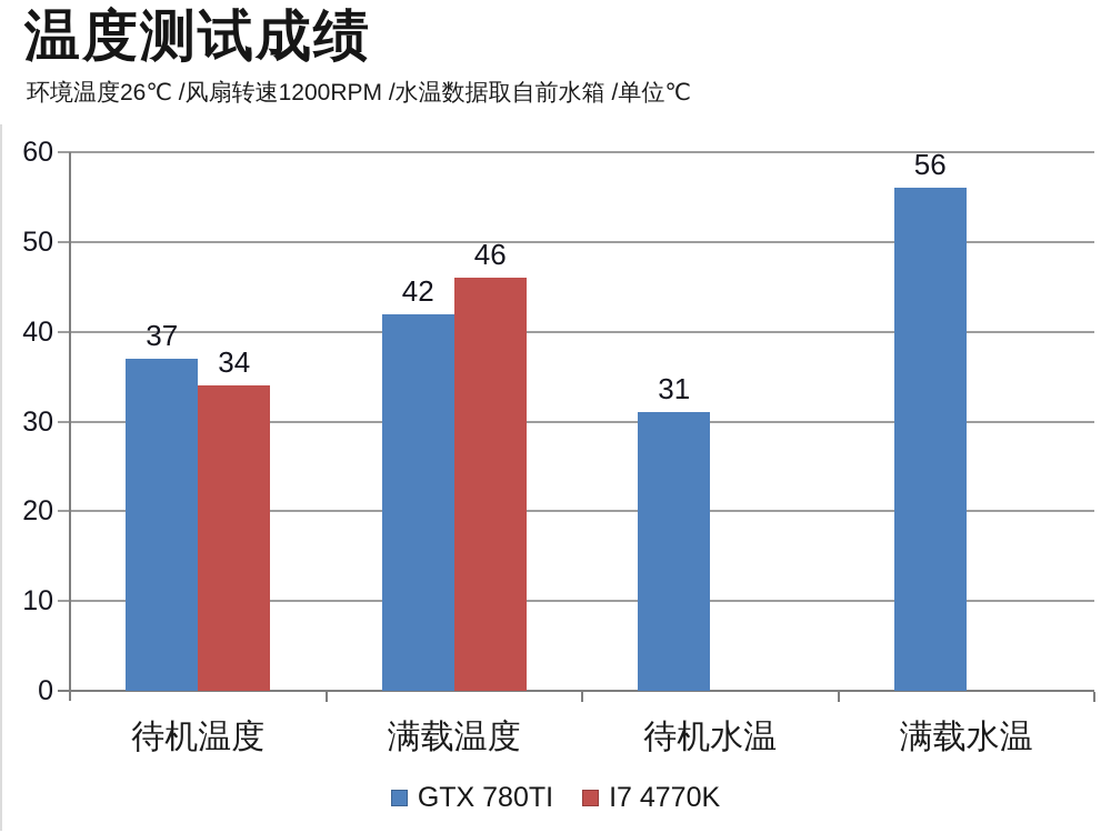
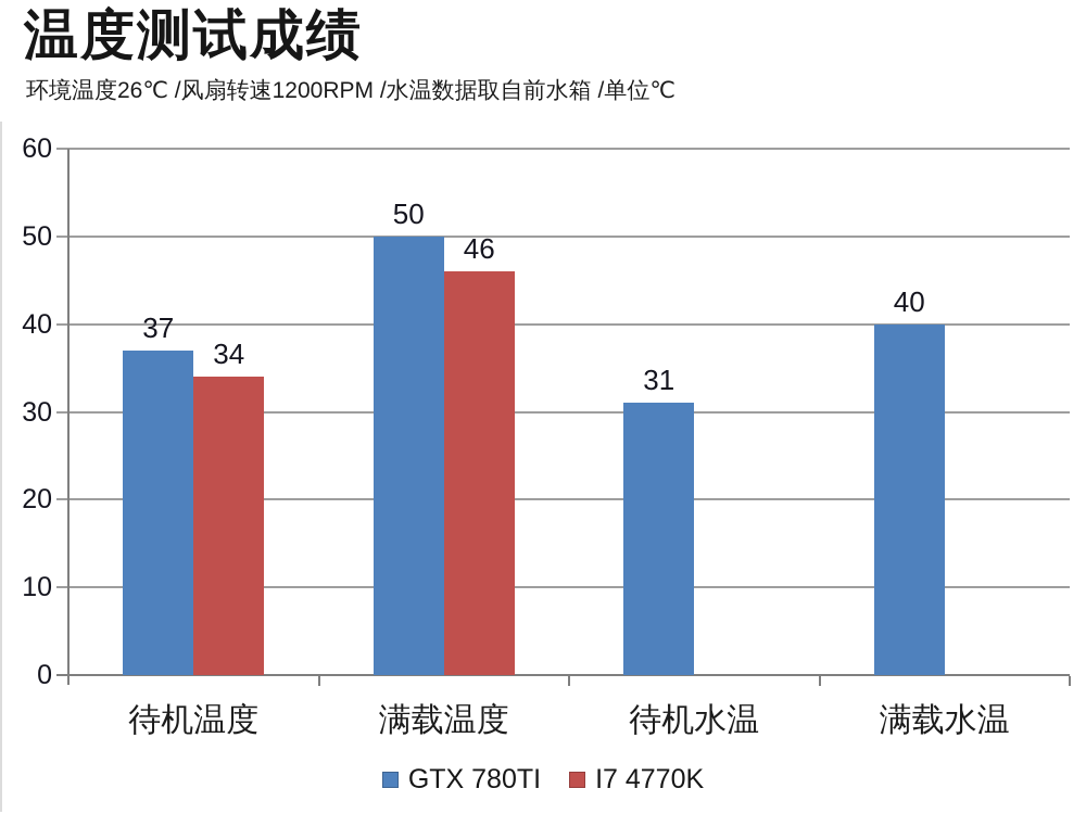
GTX 780TI/满载温度: 42 -> 50
GTX 780TI/满载水温: 56 -> 40
